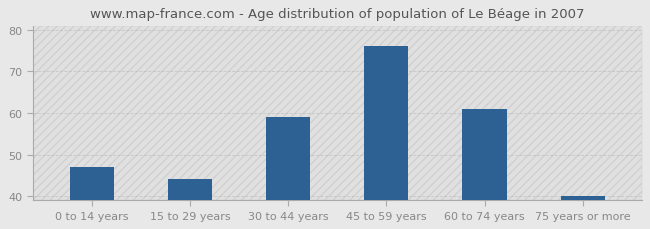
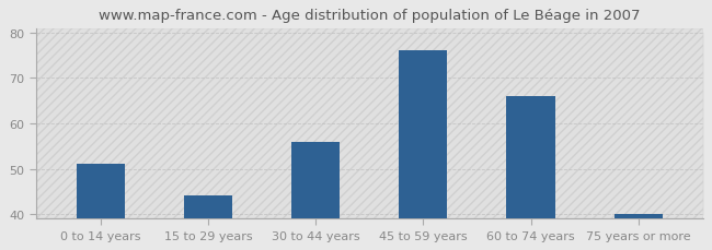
0 to 14 years: 47 -> 51
30 to 44 years: 59 -> 56
60 to 74 years: 61 -> 66
